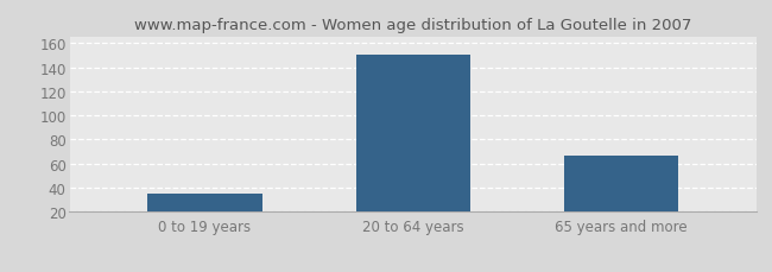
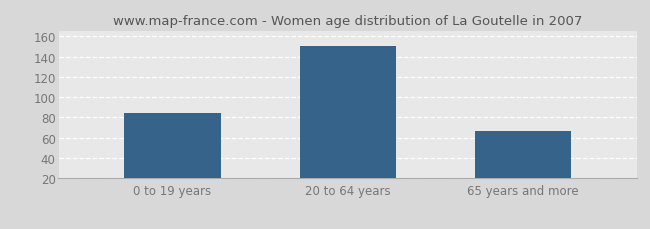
0 to 19 years: 35 -> 84
